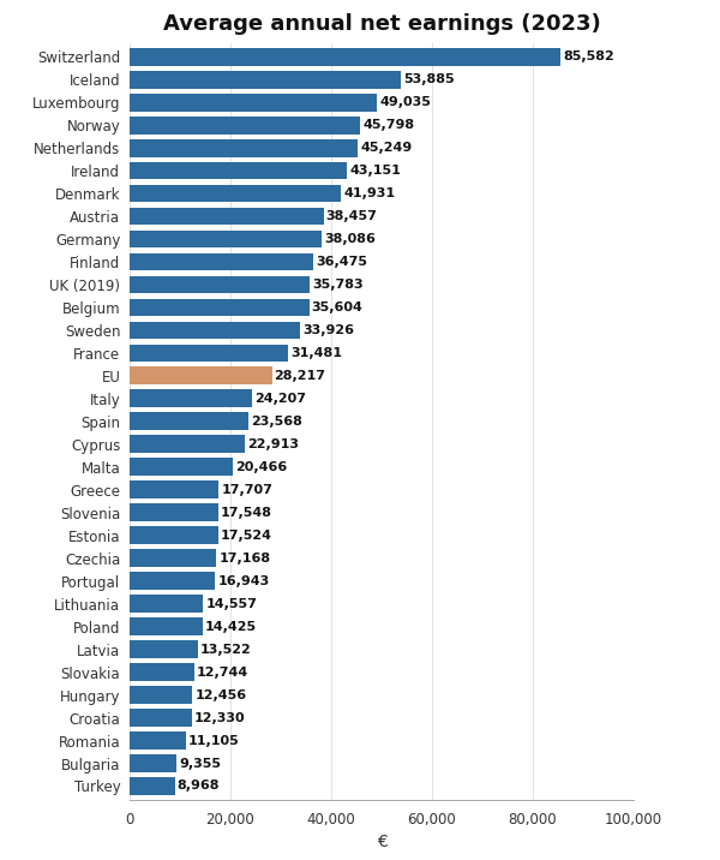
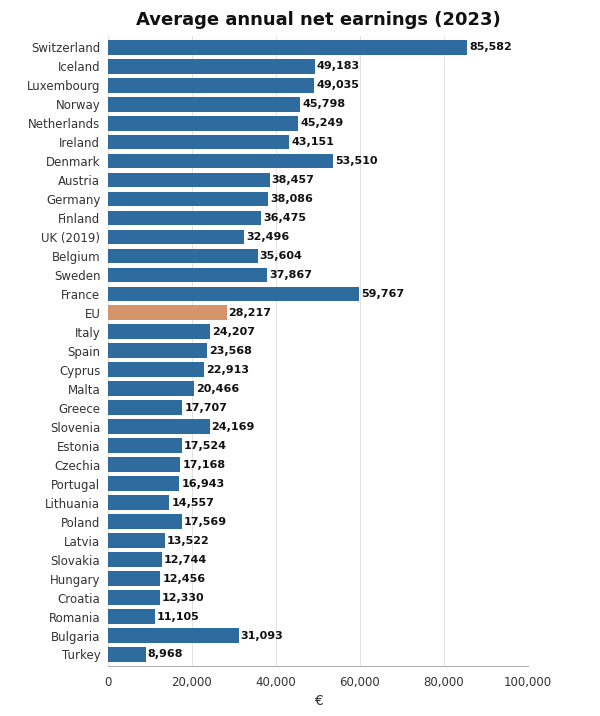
Iceland: 53,885 -> 49,183
Denmark: 41,931 -> 53,510
UK (2019): 35,783 -> 32,496
Sweden: 33,926 -> 37,867
France: 31,481 -> 59,767
Slovenia: 17,548 -> 24,169
Poland: 14,425 -> 17,569
Bulgaria: 9,355 -> 31,093
